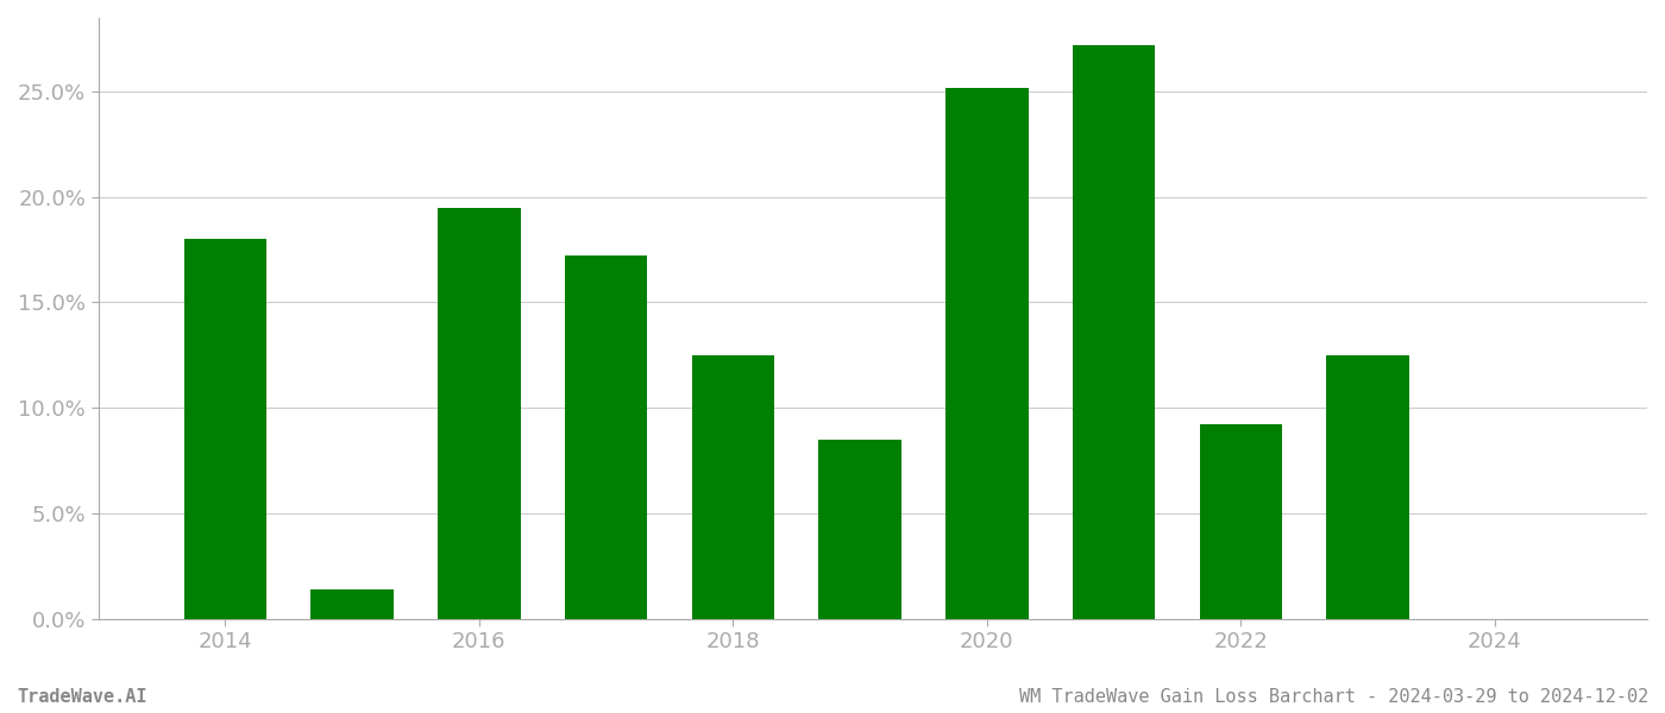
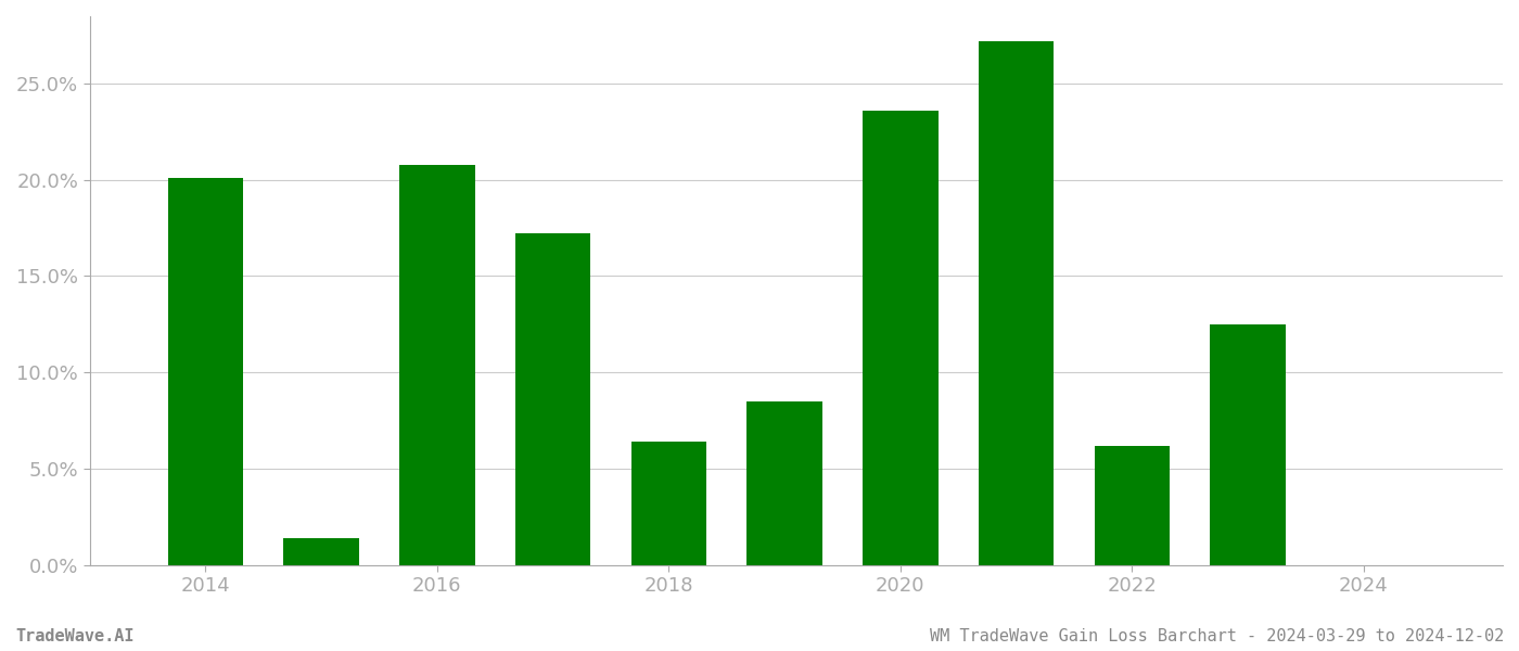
2014: 18.0% -> 20.1%
2016: 19.5% -> 20.8%
2018: 12.5% -> 6.4%
2020: 25.2% -> 23.6%
2022: 9.2% -> 6.2%
